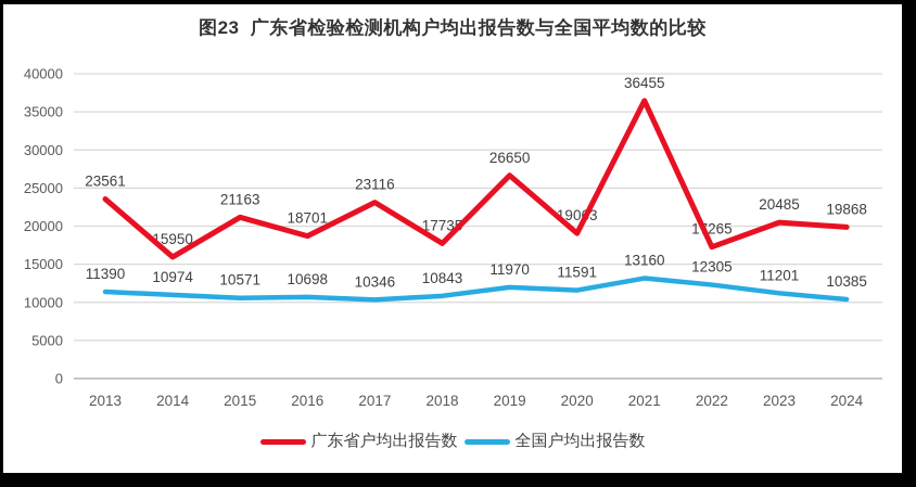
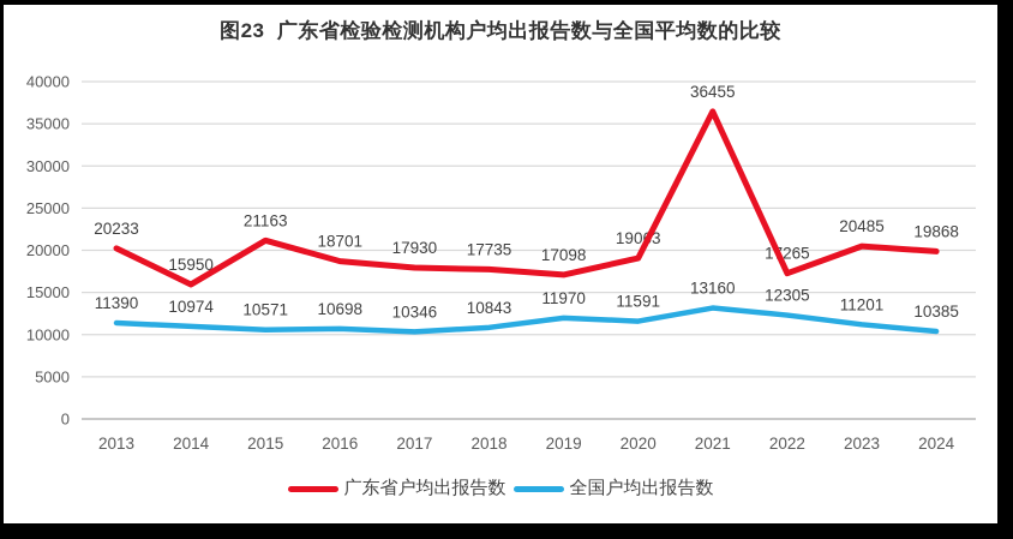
广东省户均出报告数/2013: 23561 -> 20233
广东省户均出报告数/2017: 23116 -> 17930
广东省户均出报告数/2019: 26650 -> 17098
